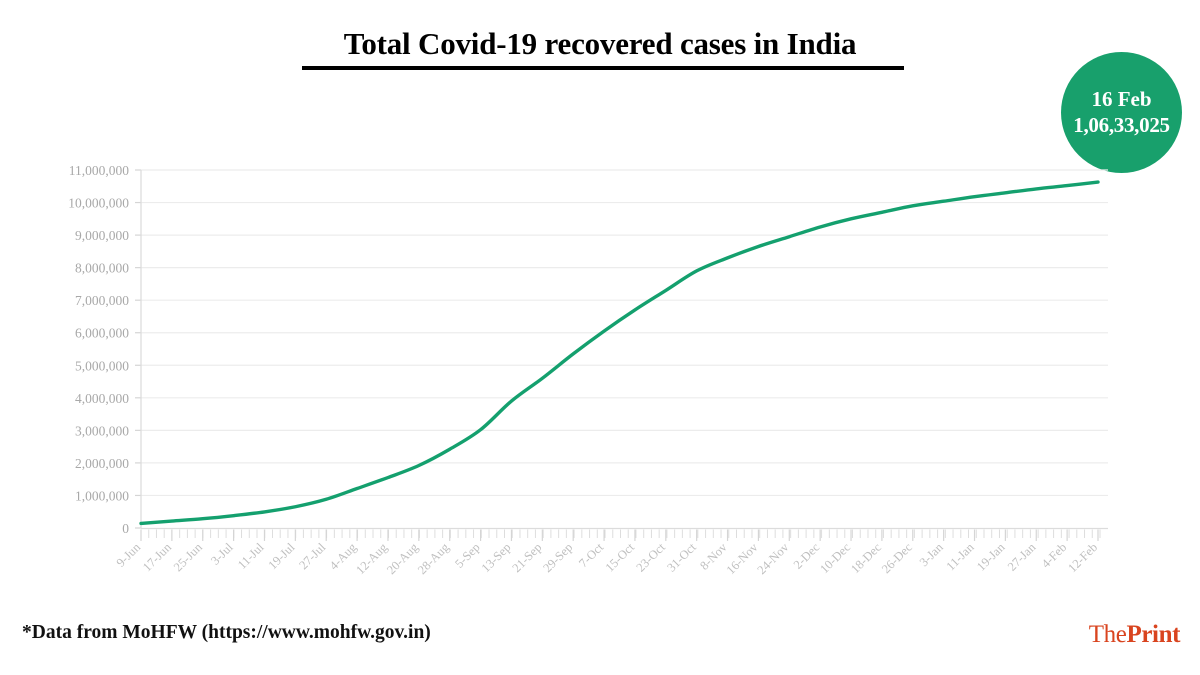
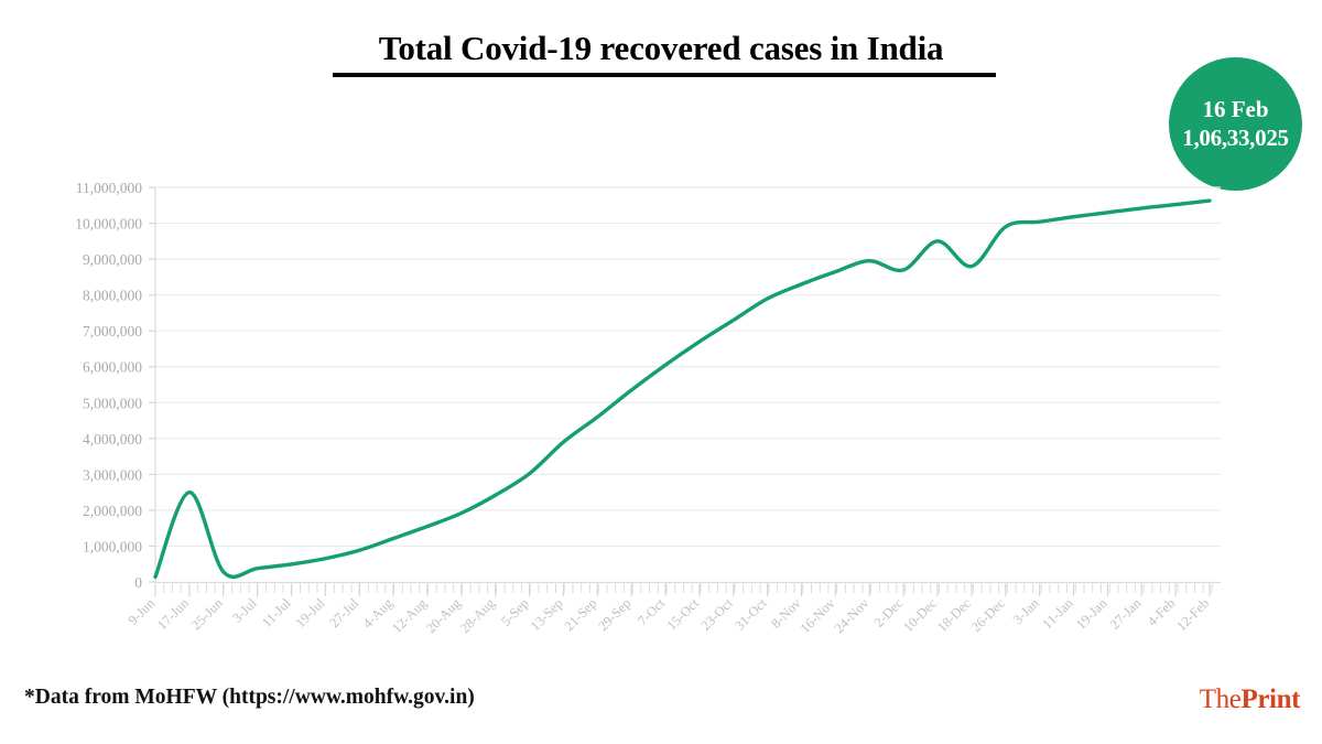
17-Jun: 200000 -> 2500000
2-Dec: 9200000 -> 8700000
18-Dec: 9700000 -> 8800000
